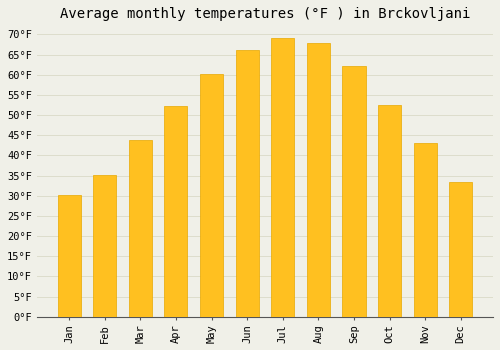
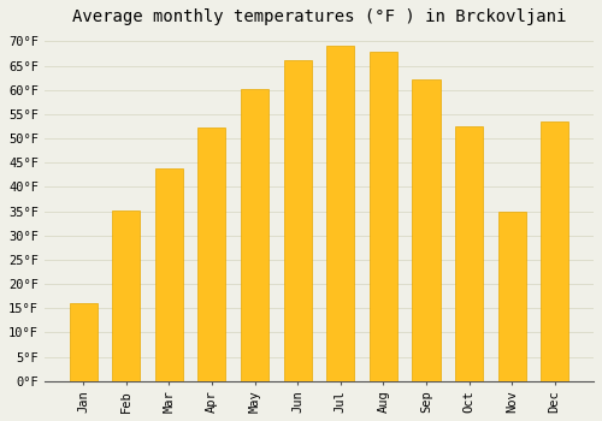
Jan: 30.2°F -> 16.0°F
Nov: 43.0°F -> 35.0°F
Dec: 33.4°F -> 53.5°F
